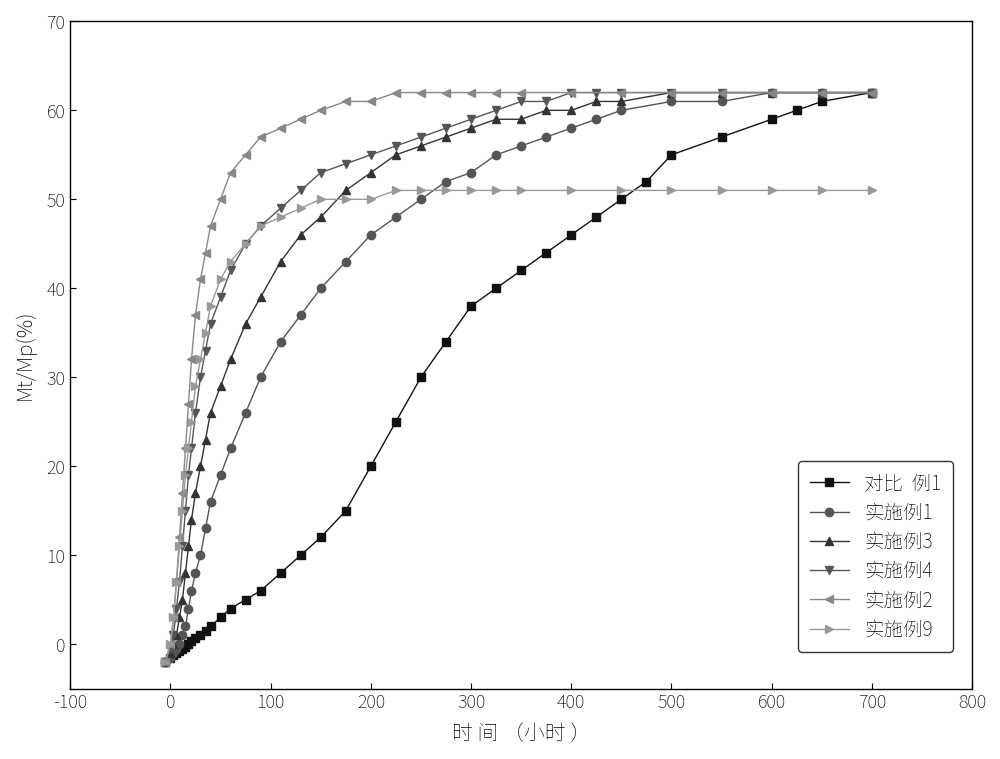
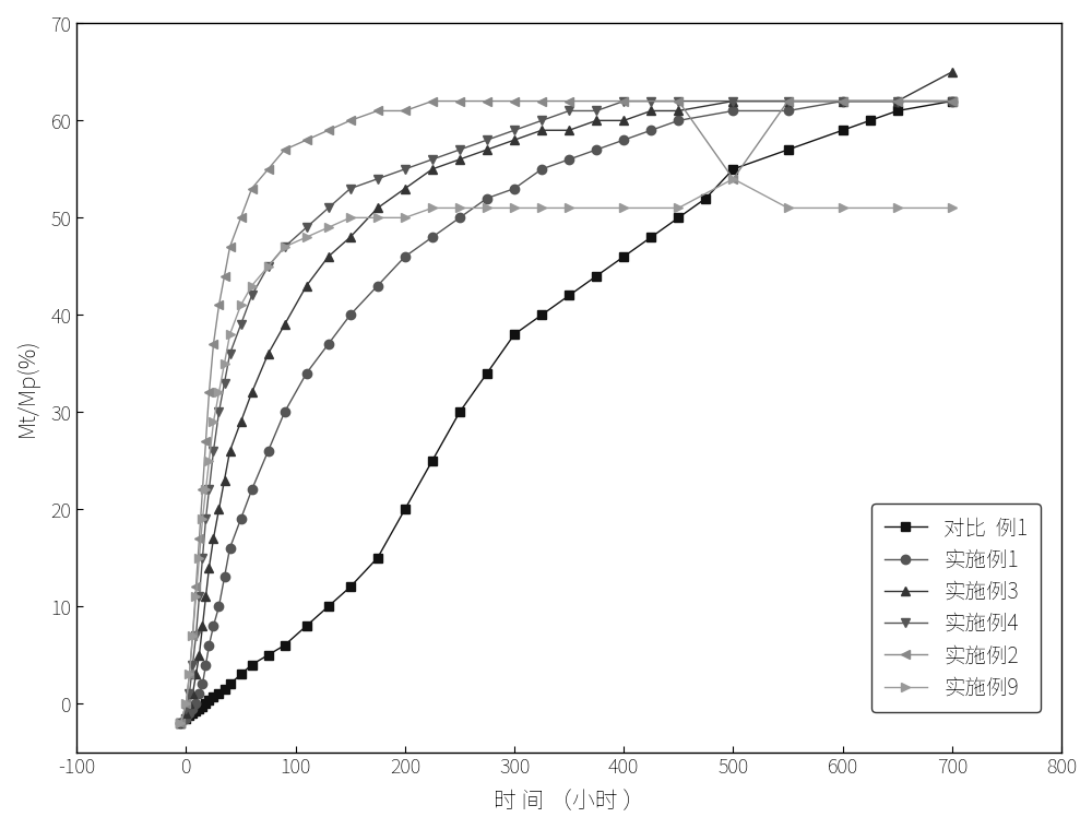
实施例2/500: 62 -> 54
实施例9/500: 51 -> 54
实施例3/700: 62 -> 65
